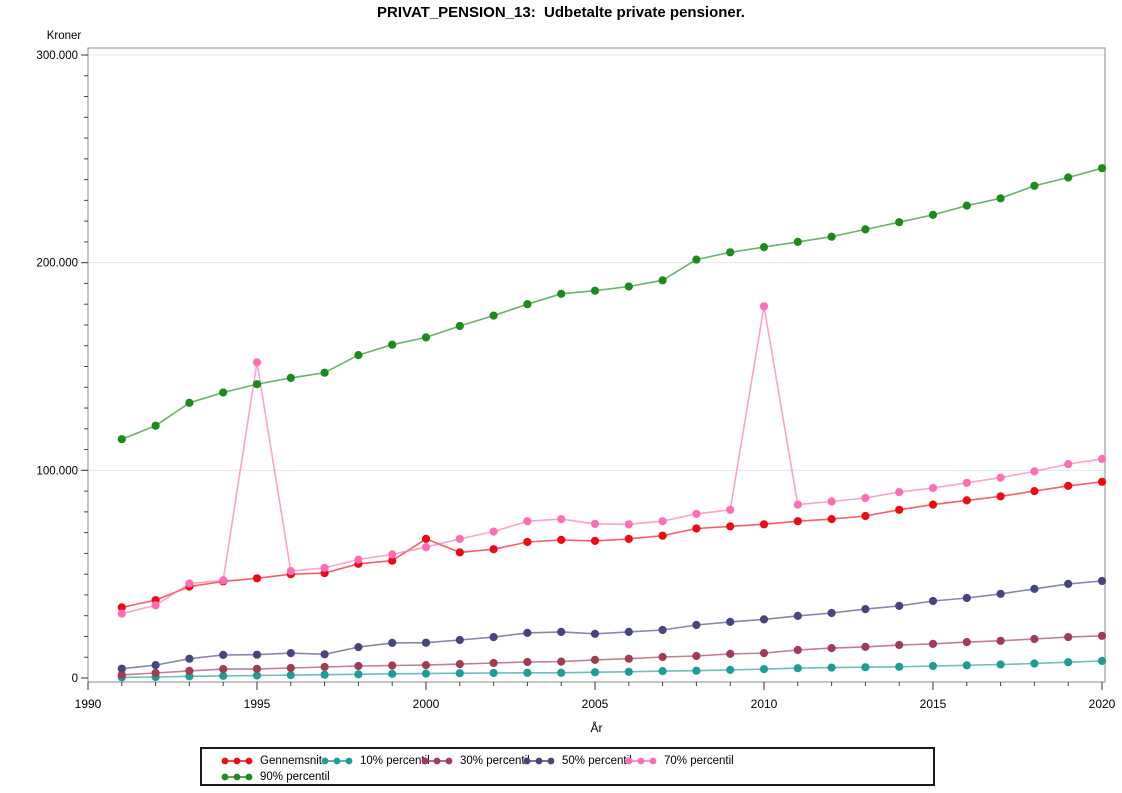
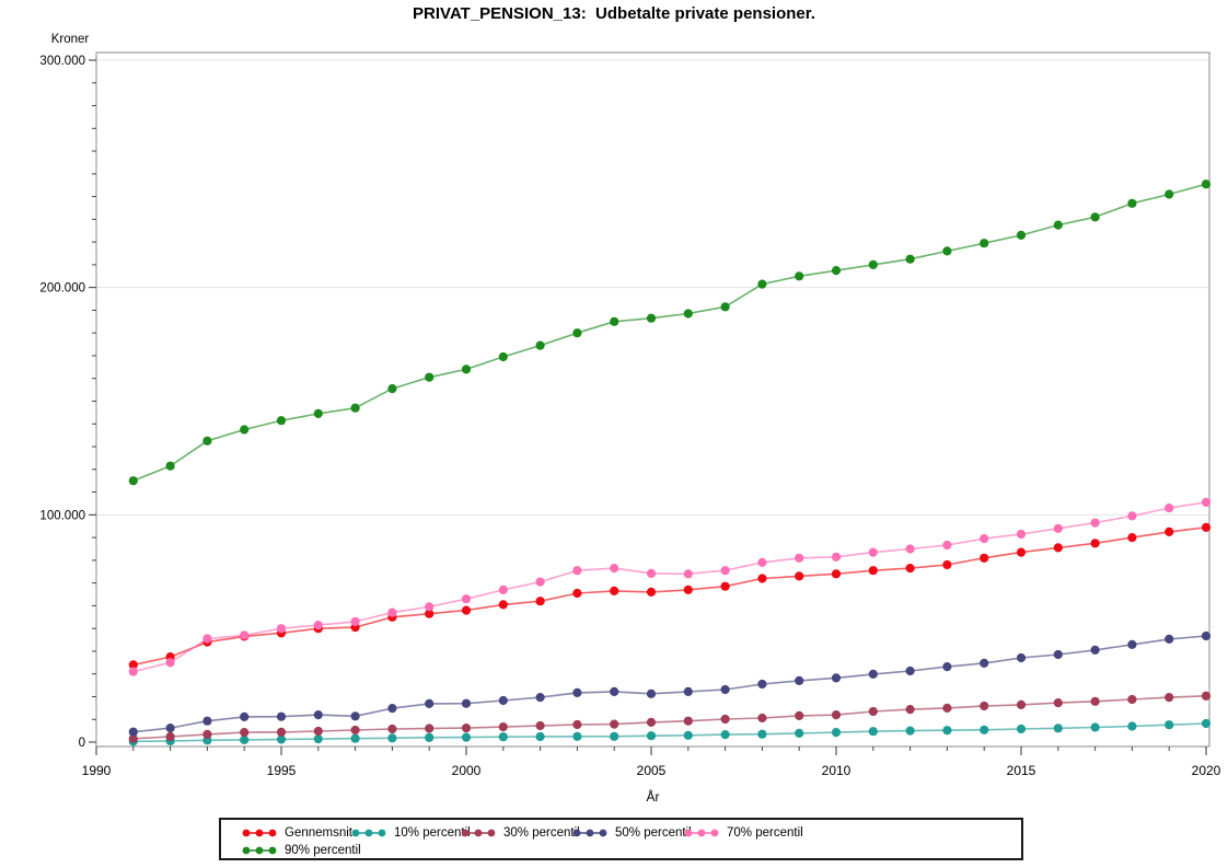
70% percentil/1995: 152000 -> 50000
Gennemsnit/2000: 67000 -> 58000
70% percentil/2010: 179000 -> 82000
